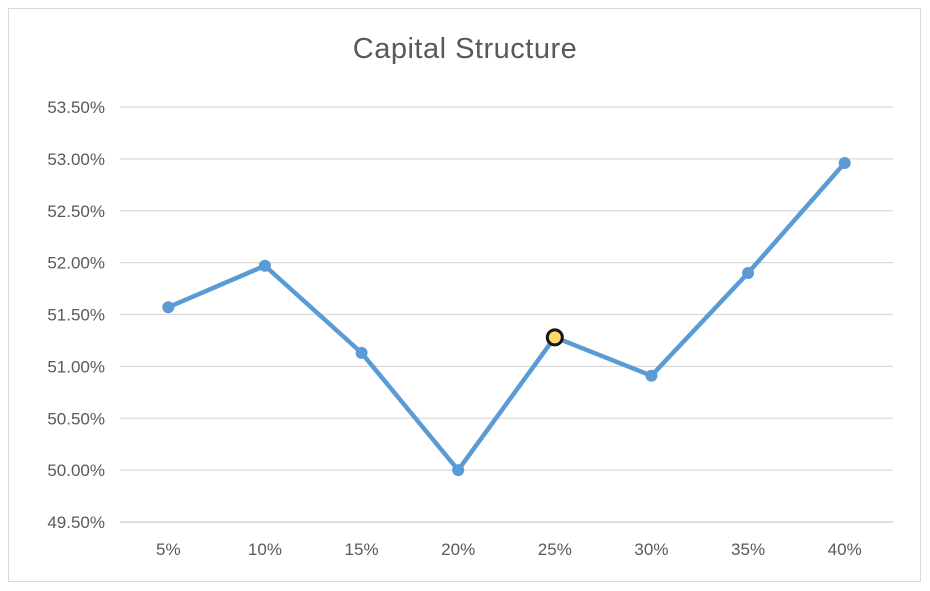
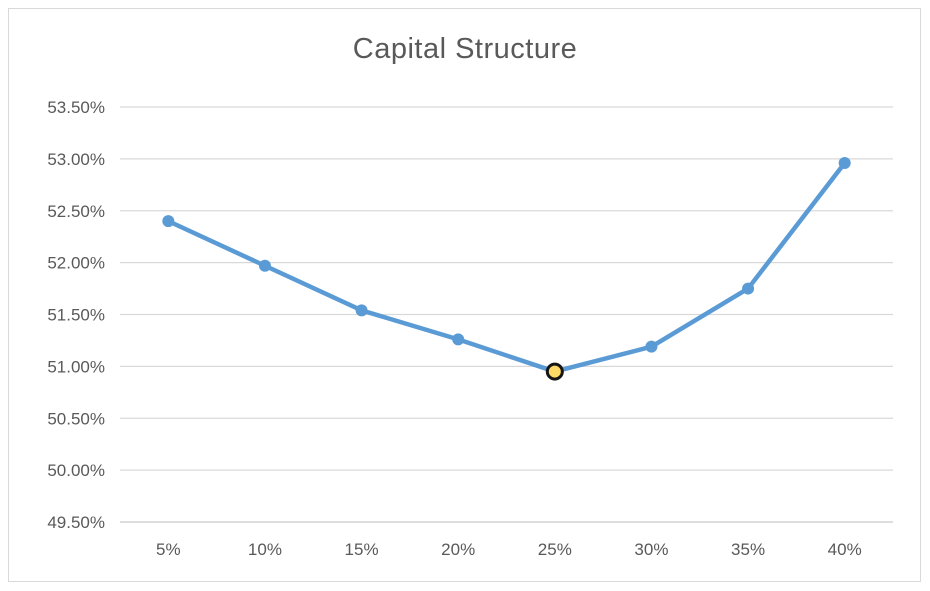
5%: 51.57% -> 52.40%
15%: 51.13% -> 51.54%
20%: 50.00% -> 51.26%
25%: 51.28% -> 50.95%
30%: 50.91% -> 51.19%
35%: 51.90% -> 51.75%
